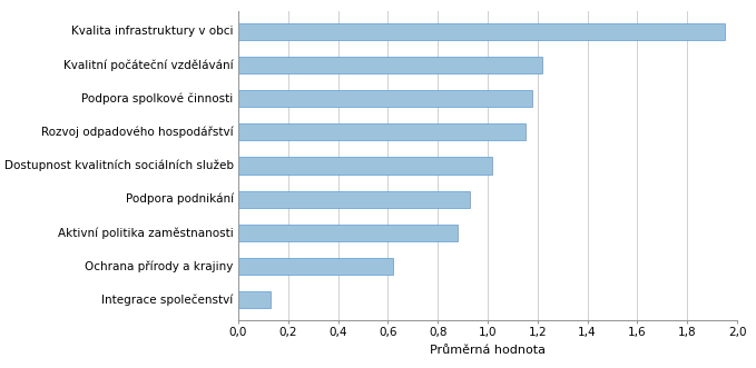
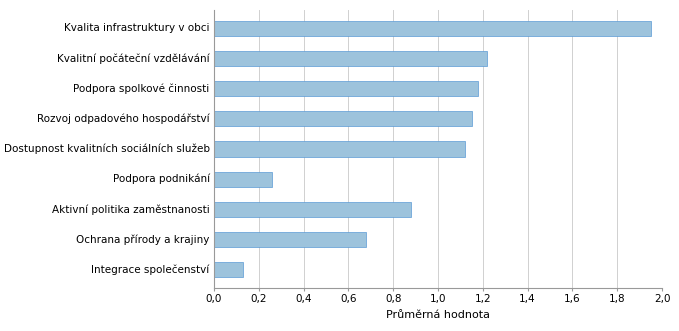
Dostupnost kvalitních sociálních služeb: 1,02 -> 1,12
Podpora podnikání: 0,93 -> 0,26
Ochrana přírody a krajiny: 0,62 -> 0,68
